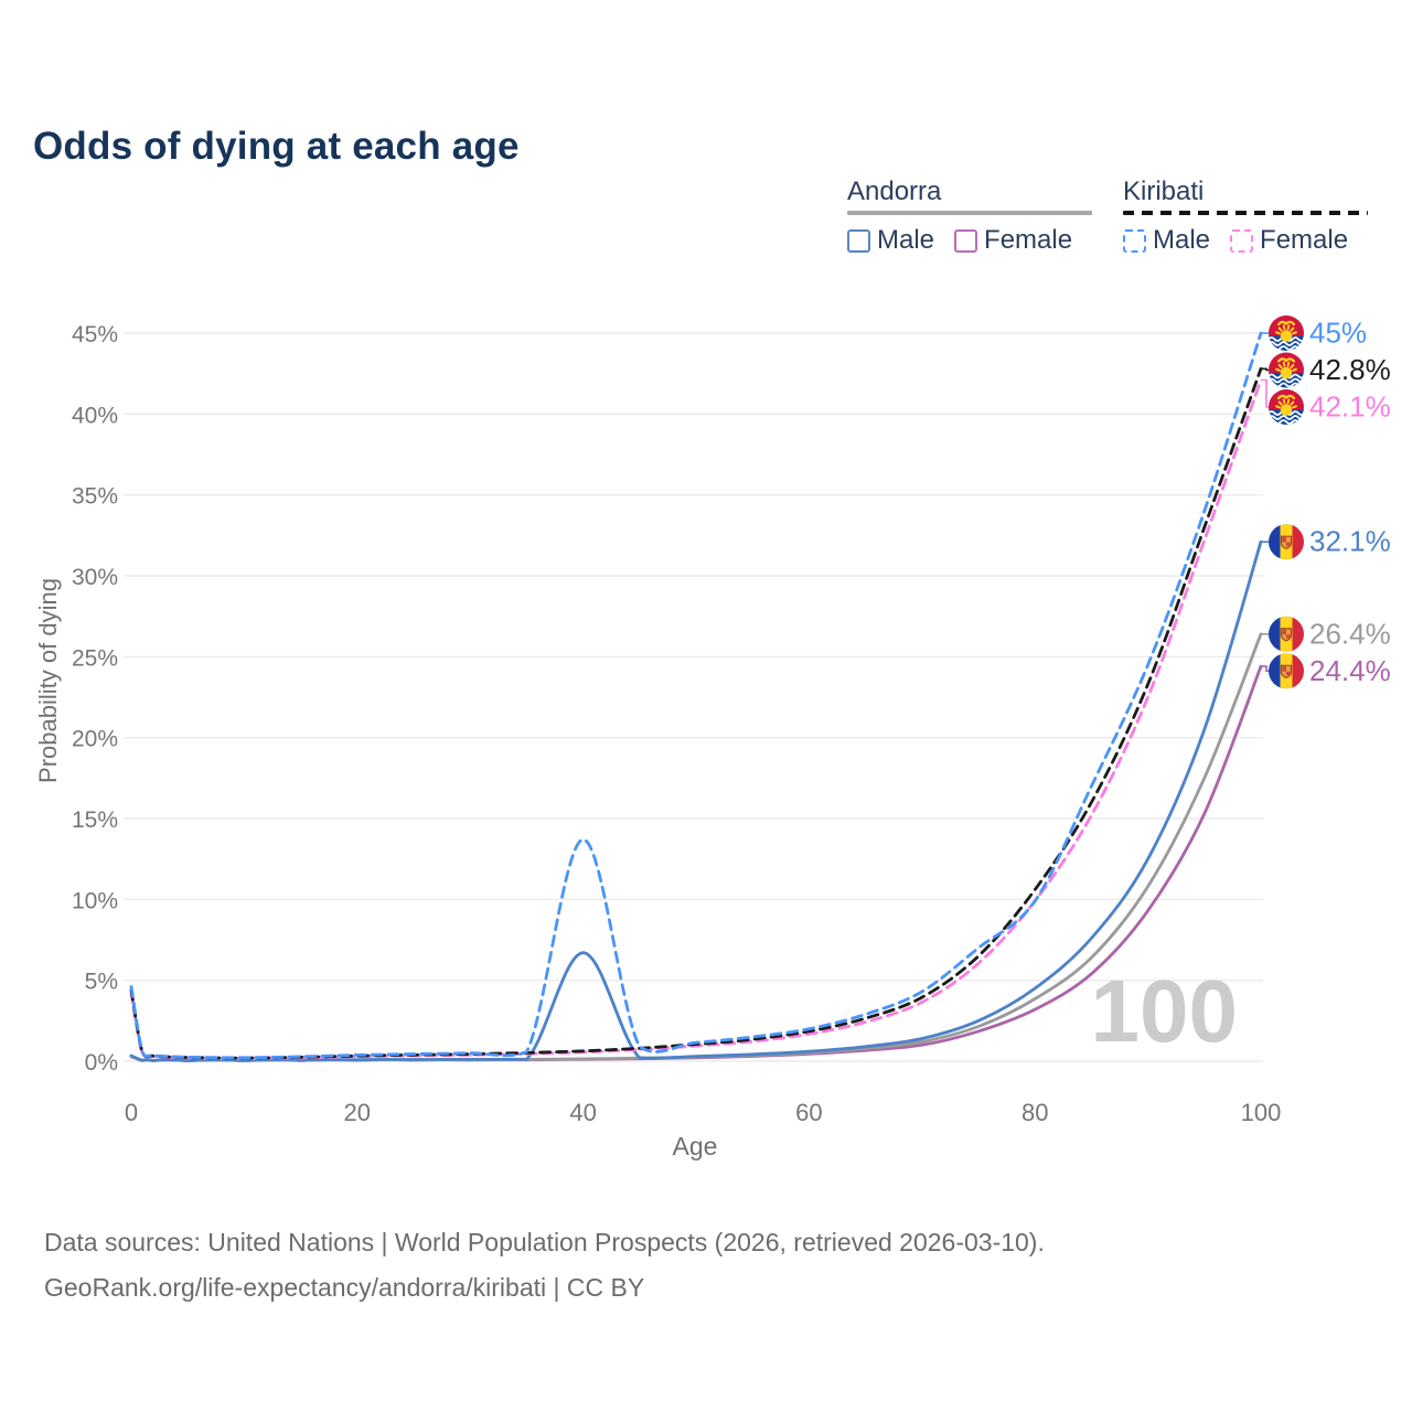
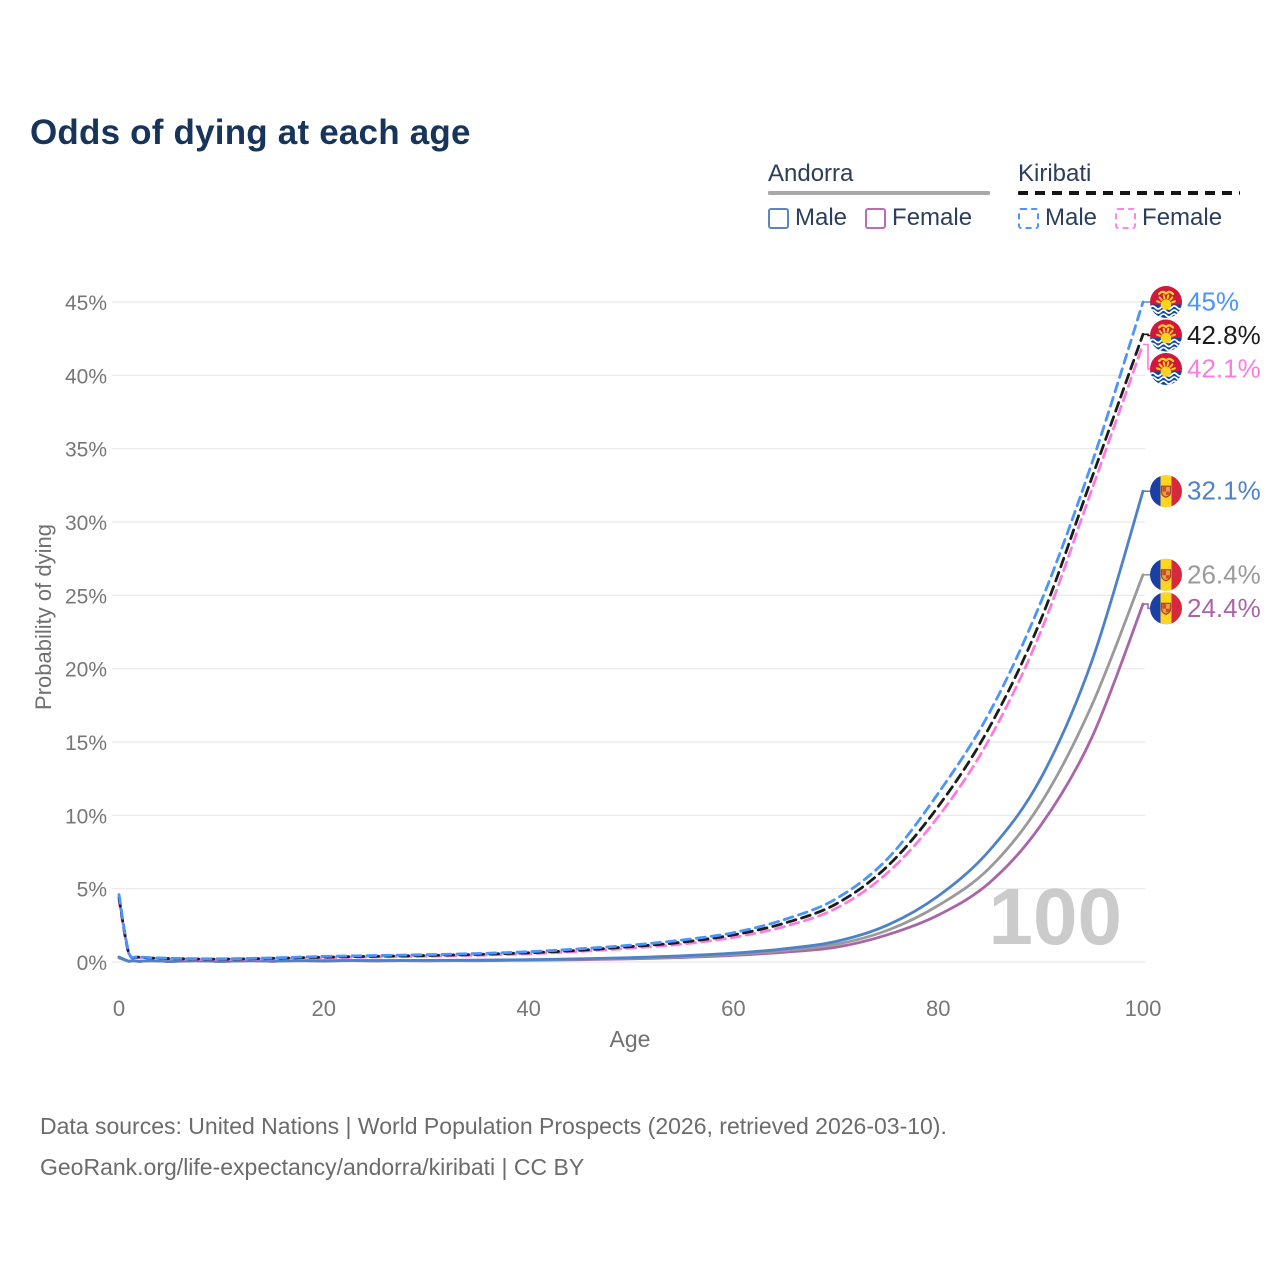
Andorra Male/40: 6.7% -> 0.2%
Kiribati Male/40: 13.7% -> 0.7%
Kiribati Male/80: 9.9% -> 11.5%
